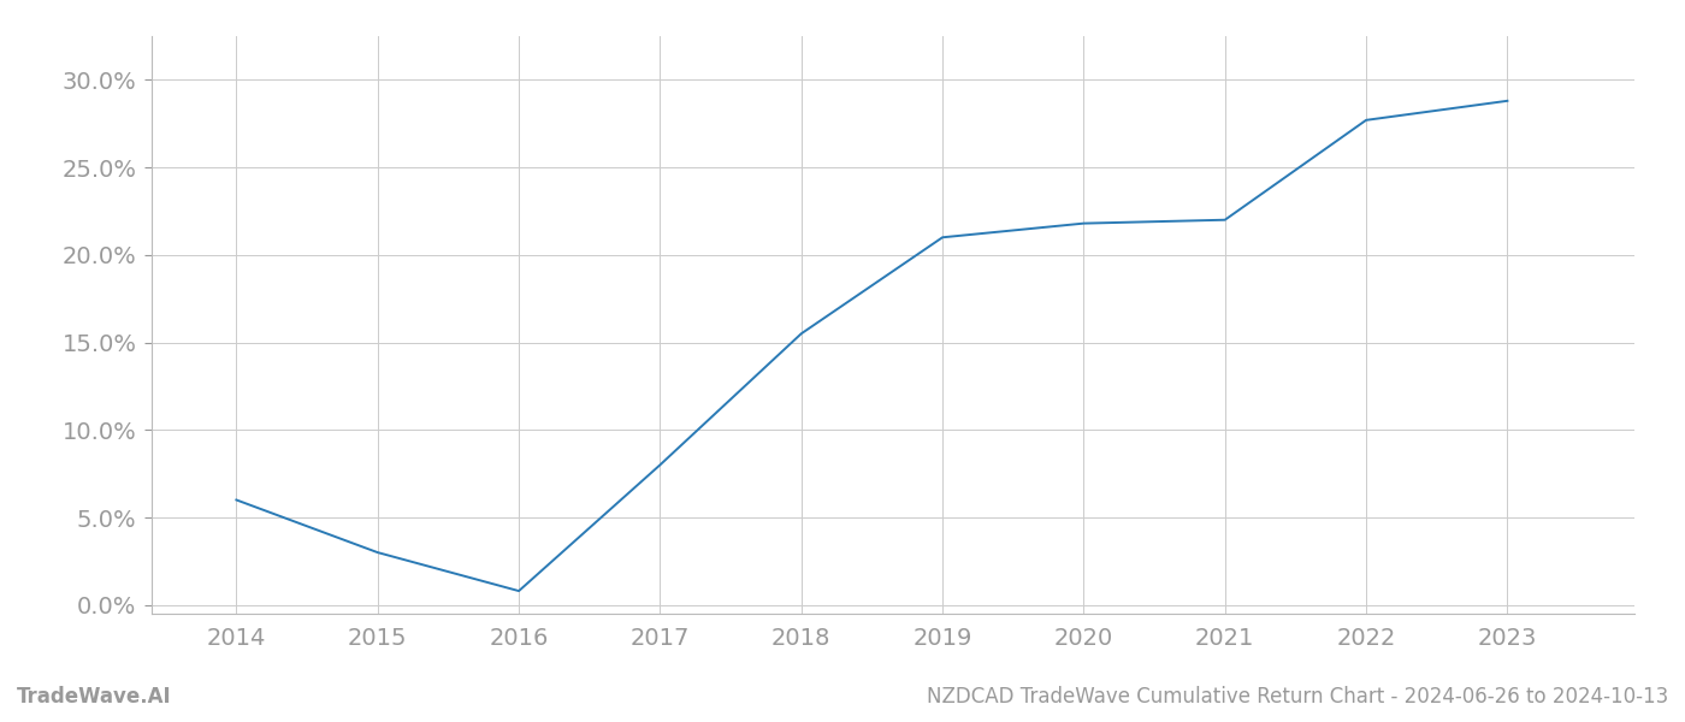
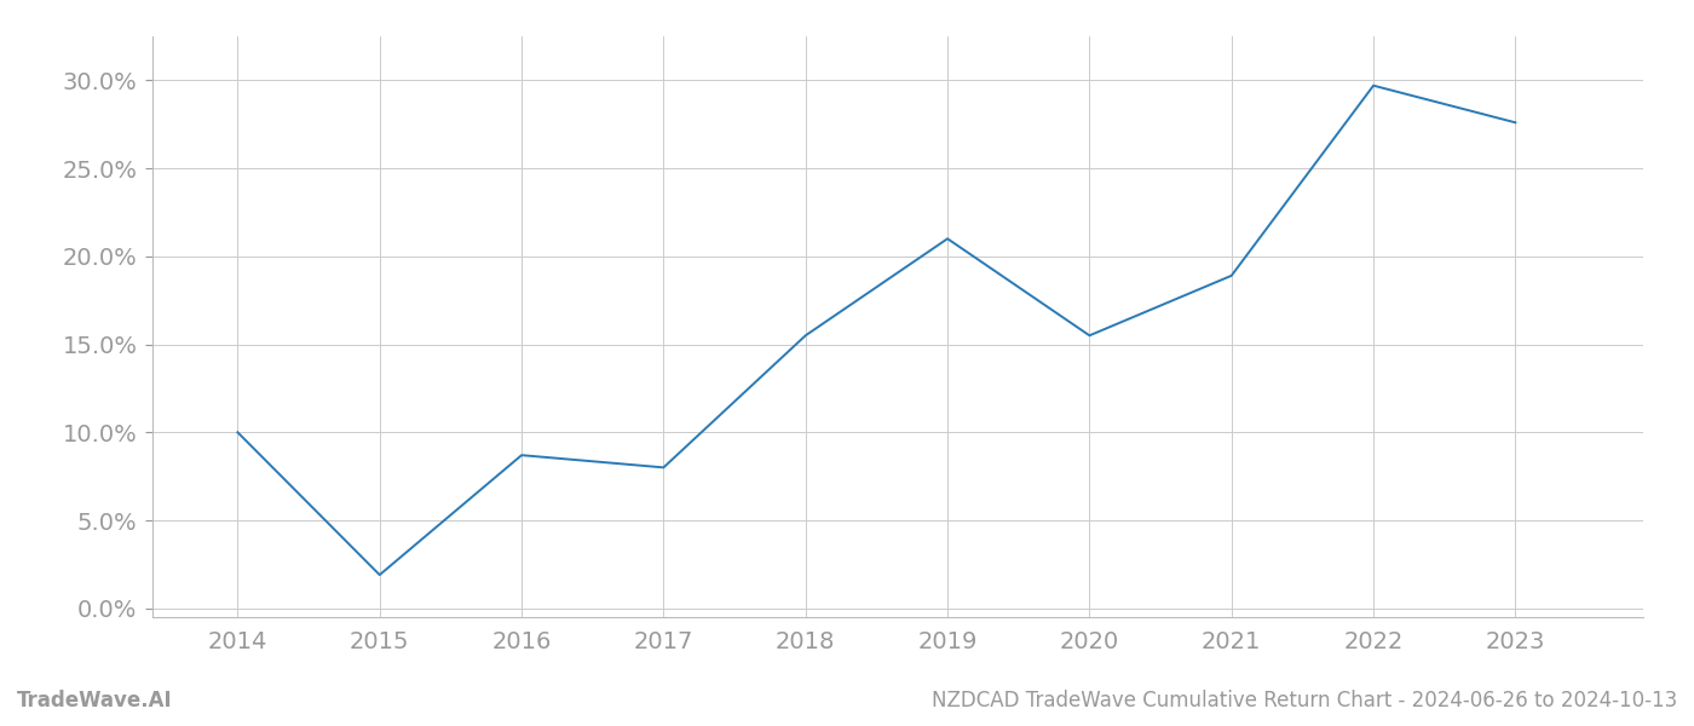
2014: 6.0% -> 10.0%
2015: 3.0% -> 1.9%
2016: 0.8% -> 8.7%
2020: 21.8% -> 15.5%
2021: 22.0% -> 18.9%
2022: 27.7% -> 29.7%
2023: 28.8% -> 27.6%
